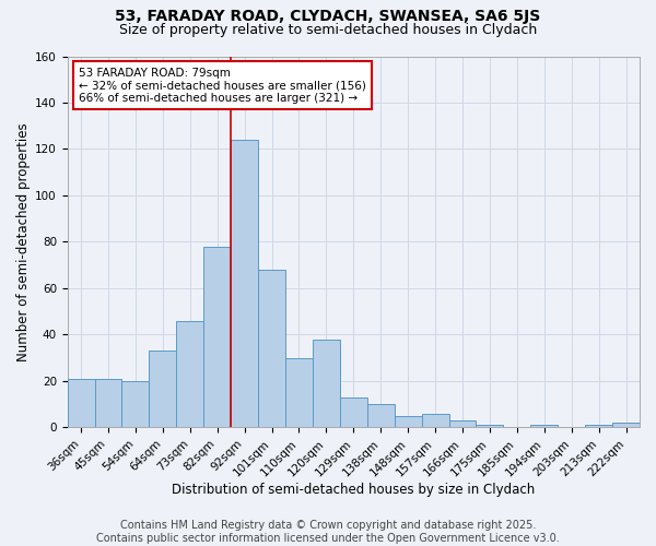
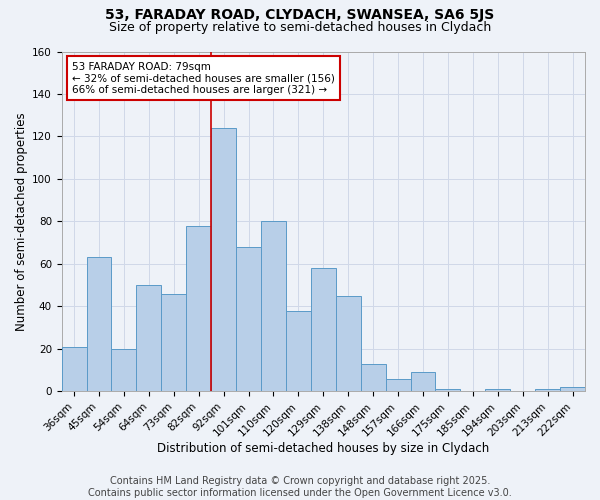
45sqm: 21 -> 63
64sqm: 33 -> 50
110sqm: 30 -> 80
129sqm: 13 -> 58
138sqm: 10 -> 45
148sqm: 5 -> 13
166sqm: 3 -> 9
